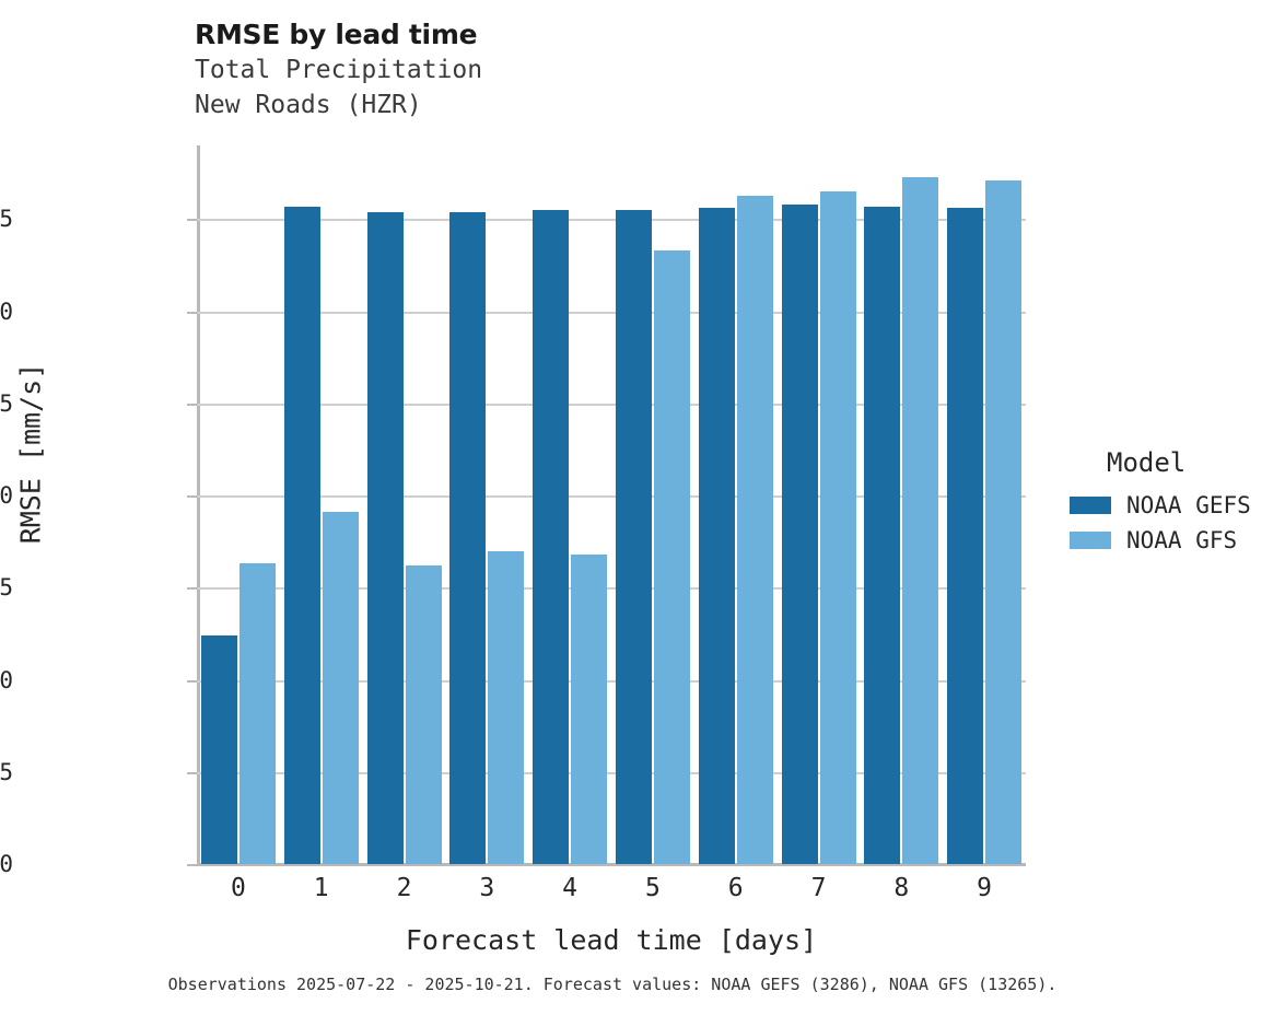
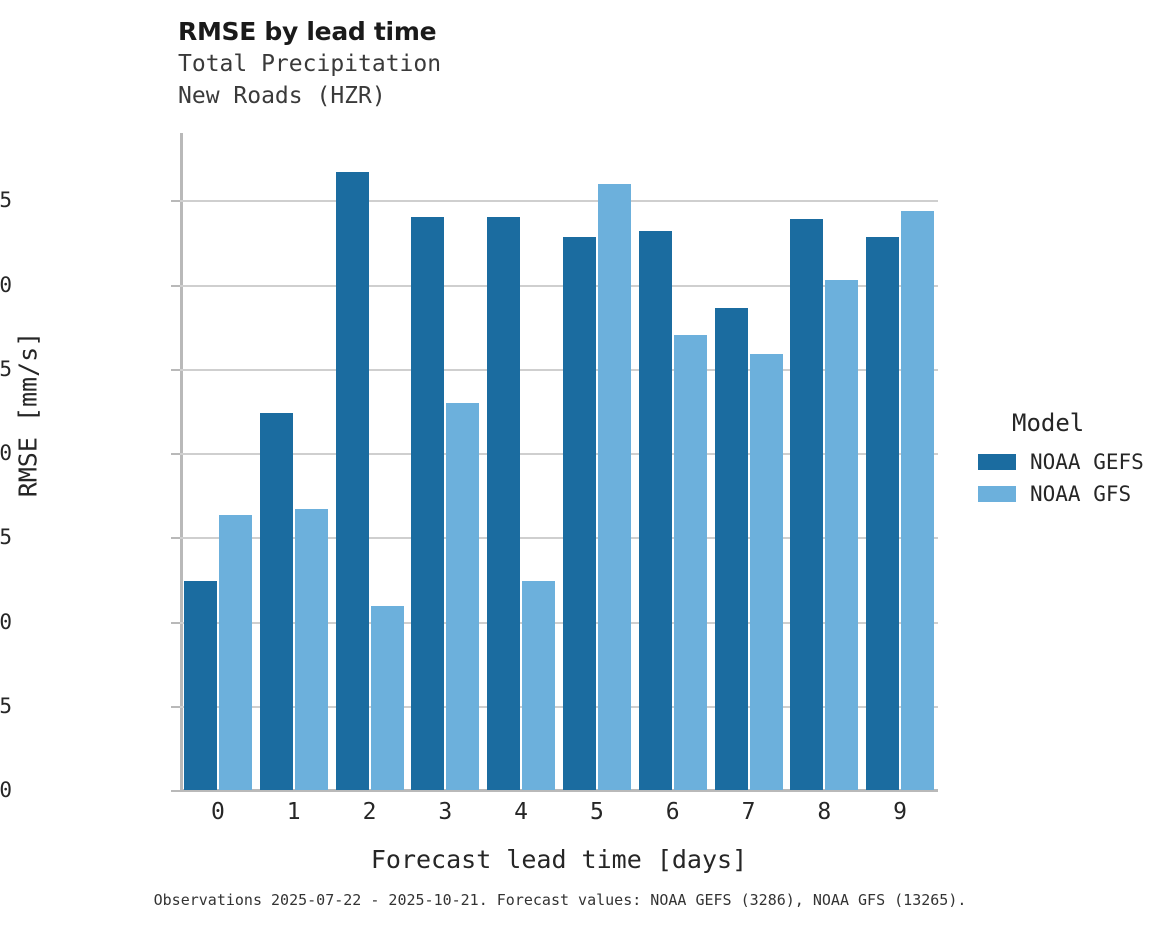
NOAA GEFS/1: 0.000357 -> 0.000224
NOAA GFS/1: 0.000191 -> 0.000167
NOAA GEFS/2: 0.000354 -> 0.000367
NOAA GFS/2: 0.000162 -> 0.000109
NOAA GEFS/3: 0.000354 -> 0.000340
NOAA GFS/3: 0.000170 -> 0.000230
NOAA GEFS/4: 0.000355 -> 0.000340
NOAA GFS/4: 0.000168 -> 0.000124
NOAA GEFS/5: 0.000355 -> 0.000328
NOAA GFS/5: 0.000333 -> 0.000360
NOAA GEFS/6: 0.000356 -> 0.000332
NOAA GFS/6: 0.000363 -> 0.000270
NOAA GEFS/7: 0.000358 -> 0.000286
NOAA GFS/7: 0.000365 -> 0.000259
NOAA GEFS/8: 0.000357 -> 0.000339
NOAA GFS/8: 0.000373 -> 0.000303
NOAA GEFS/9: 0.000356 -> 0.000328
NOAA GFS/9: 0.000371 -> 0.000344
